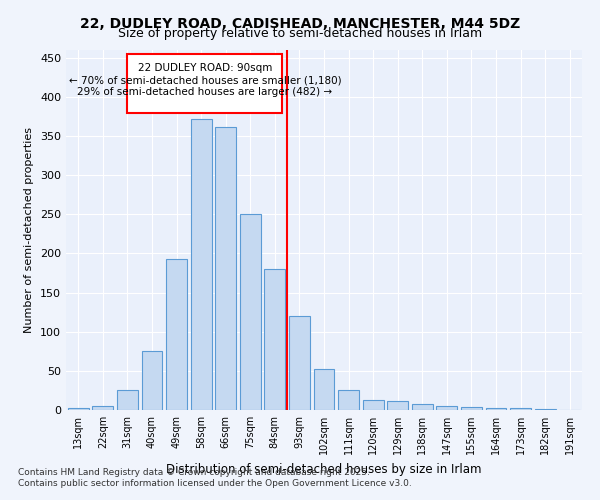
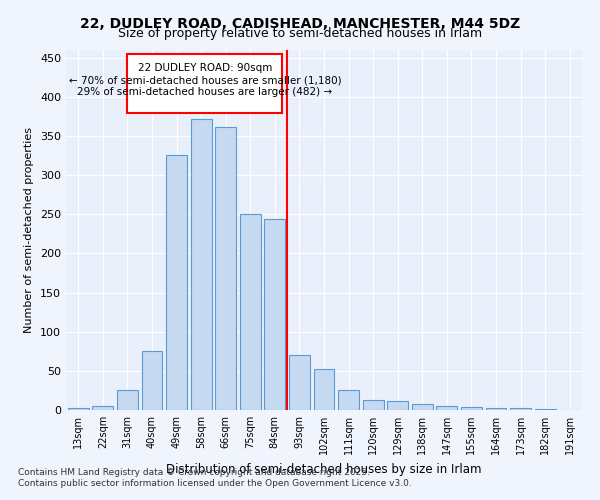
49sqm: 193 -> 326
84sqm: 180 -> 244
93sqm: 120 -> 70
